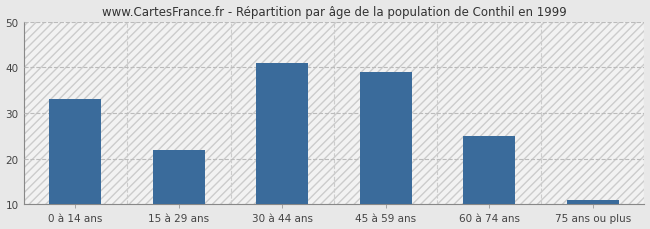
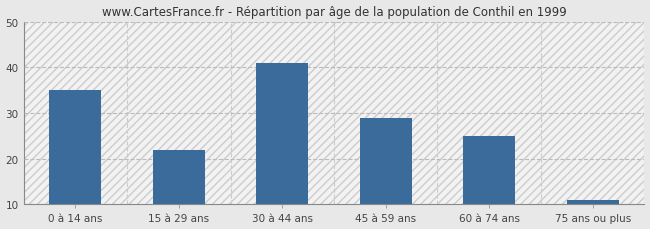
0 à 14 ans: 33 -> 35
45 à 59 ans: 39 -> 29
